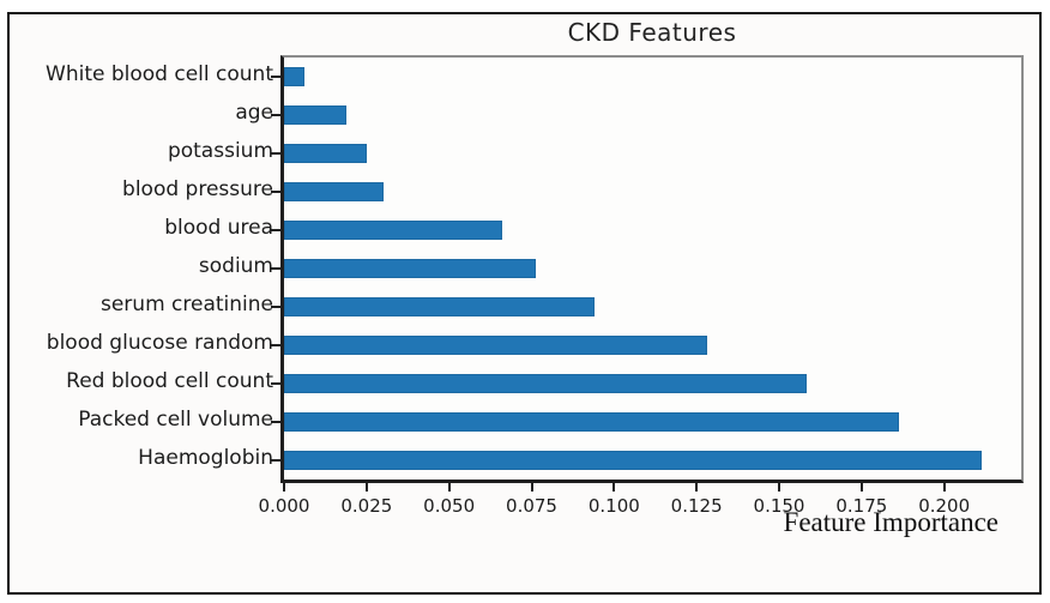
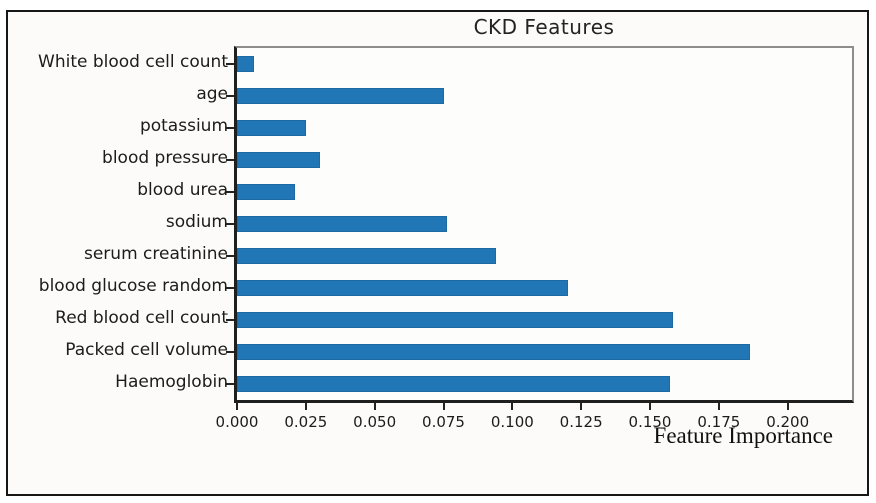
age: 0.019 -> 0.075
blood urea: 0.066 -> 0.021
blood glucose random: 0.128 -> 0.120
Haemoglobin: 0.211 -> 0.157
